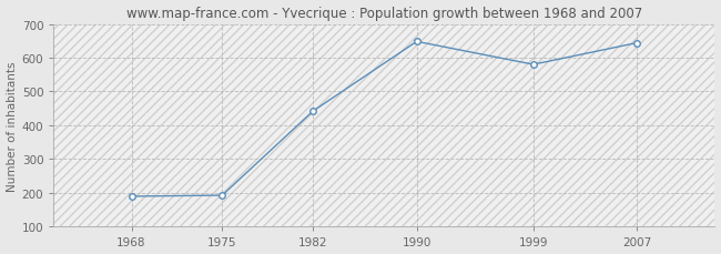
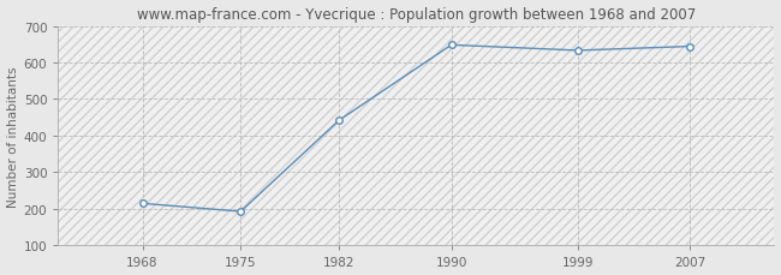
1968: 190 -> 215
1999: 580 -> 633
